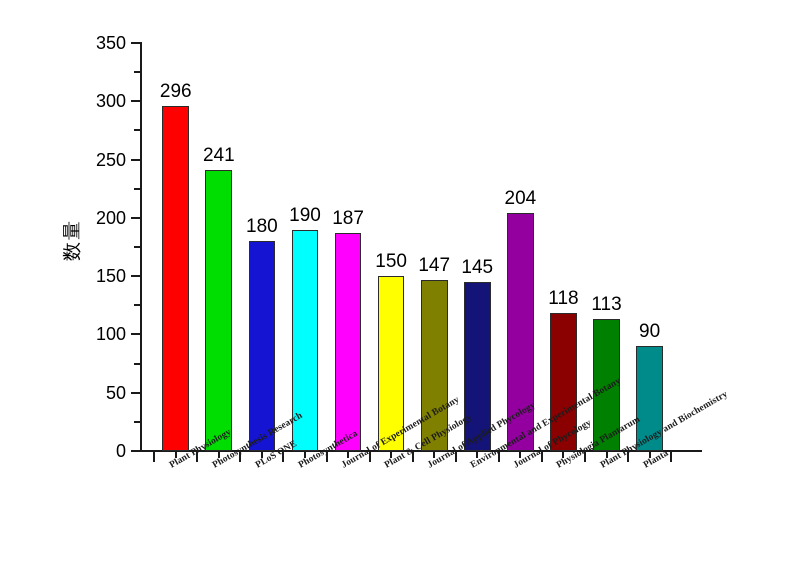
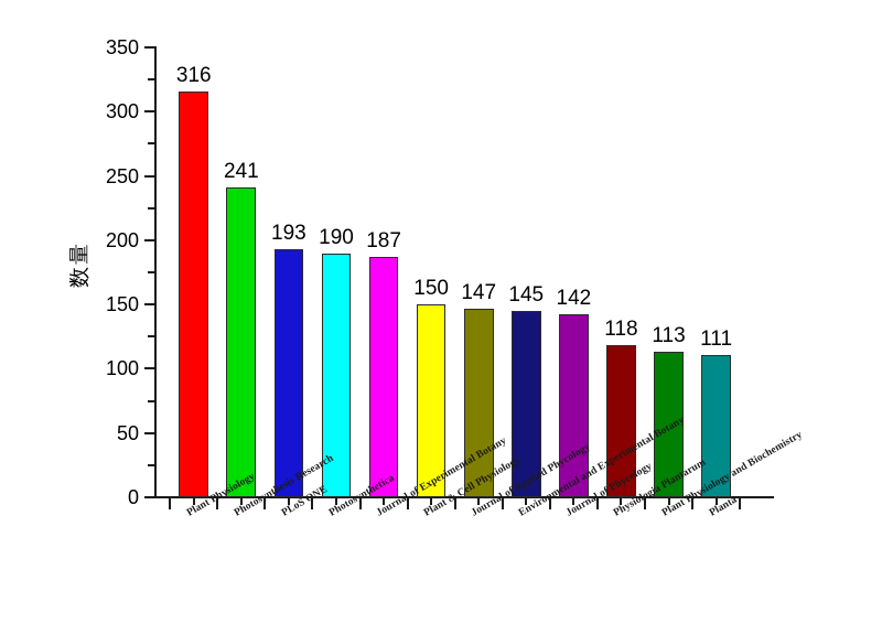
Plant Physiology: 296 -> 316
PLoS ONE: 180 -> 193
Journal of Phycology: 204 -> 142
Planta: 90 -> 111
